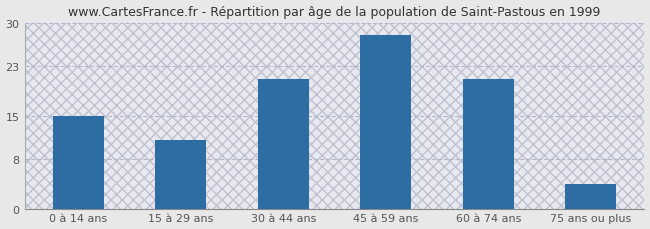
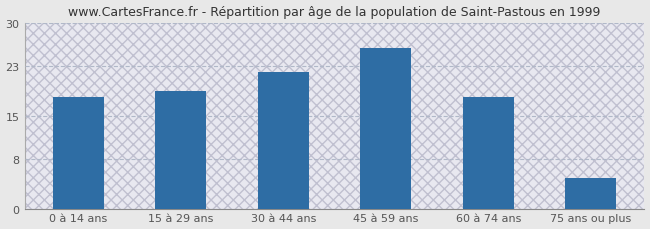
0 à 14 ans: 15 -> 18
15 à 29 ans: 11 -> 19
30 à 44 ans: 21 -> 22
45 à 59 ans: 28 -> 26
60 à 74 ans: 21 -> 18
75 ans ou plus: 4 -> 5
